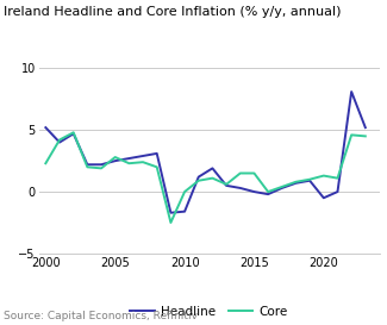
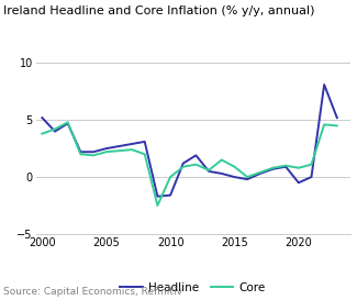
Core/2000: 2.3 -> 3.8
Core/2005: 2.8 -> 2.2
Core/2015: 1.5 -> 0.9
Core/2020: 1.3 -> 0.8
